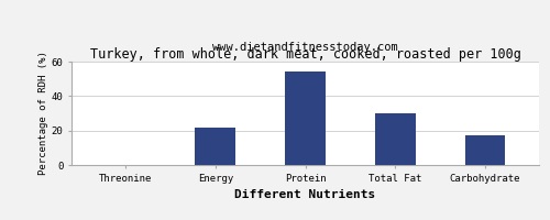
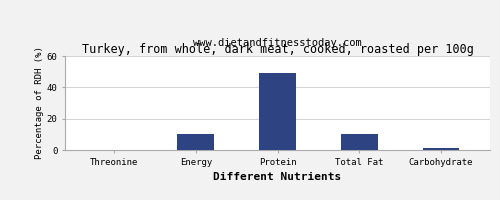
Energy: 22 -> 10
Protein: 54 -> 49
Total Fat: 30 -> 10
Carbohydrate: 17 -> 1
